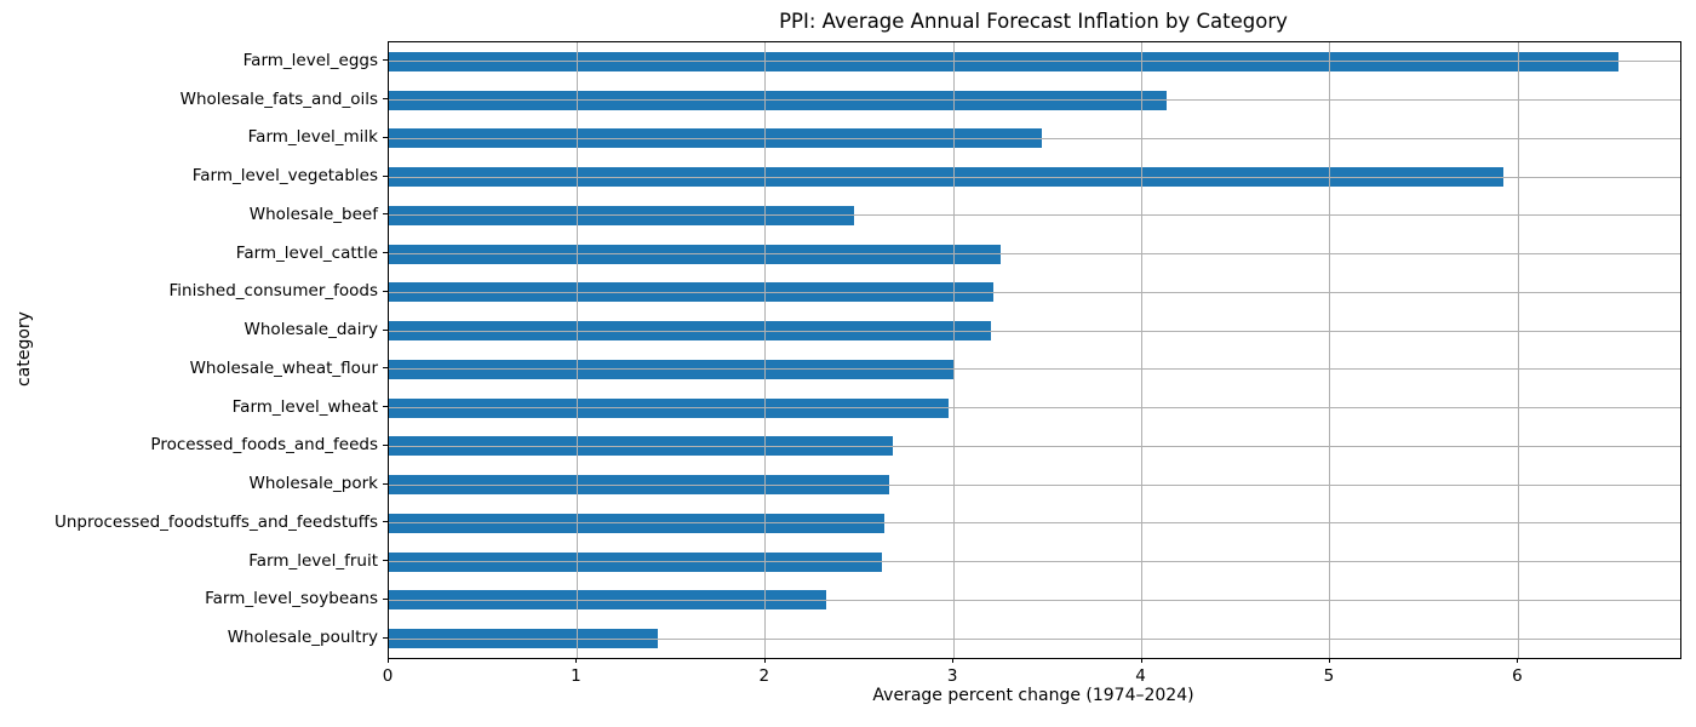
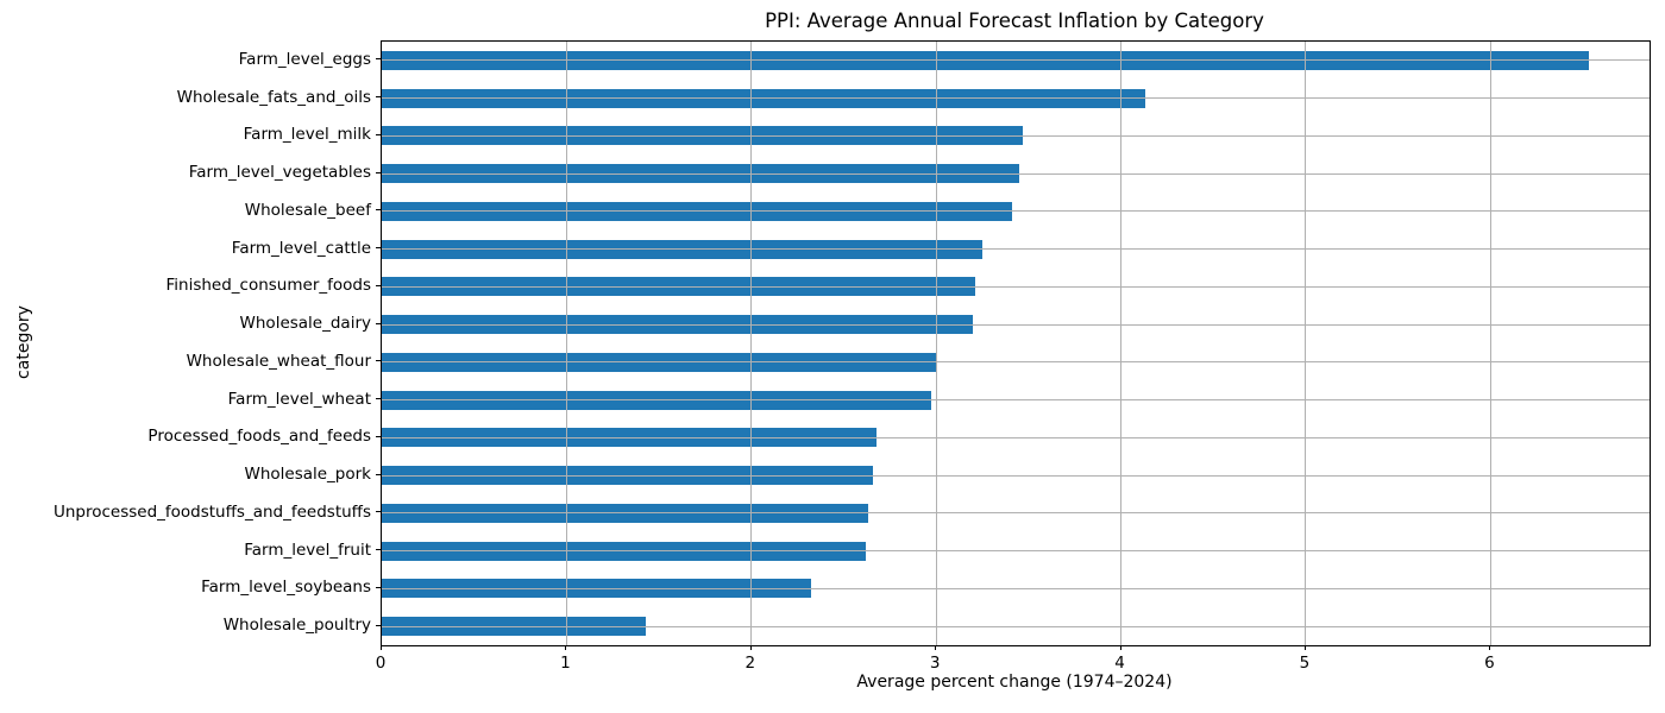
Farm_level_vegetables: 5.92 -> 3.45
Wholesale_beef: 2.47 -> 3.41
